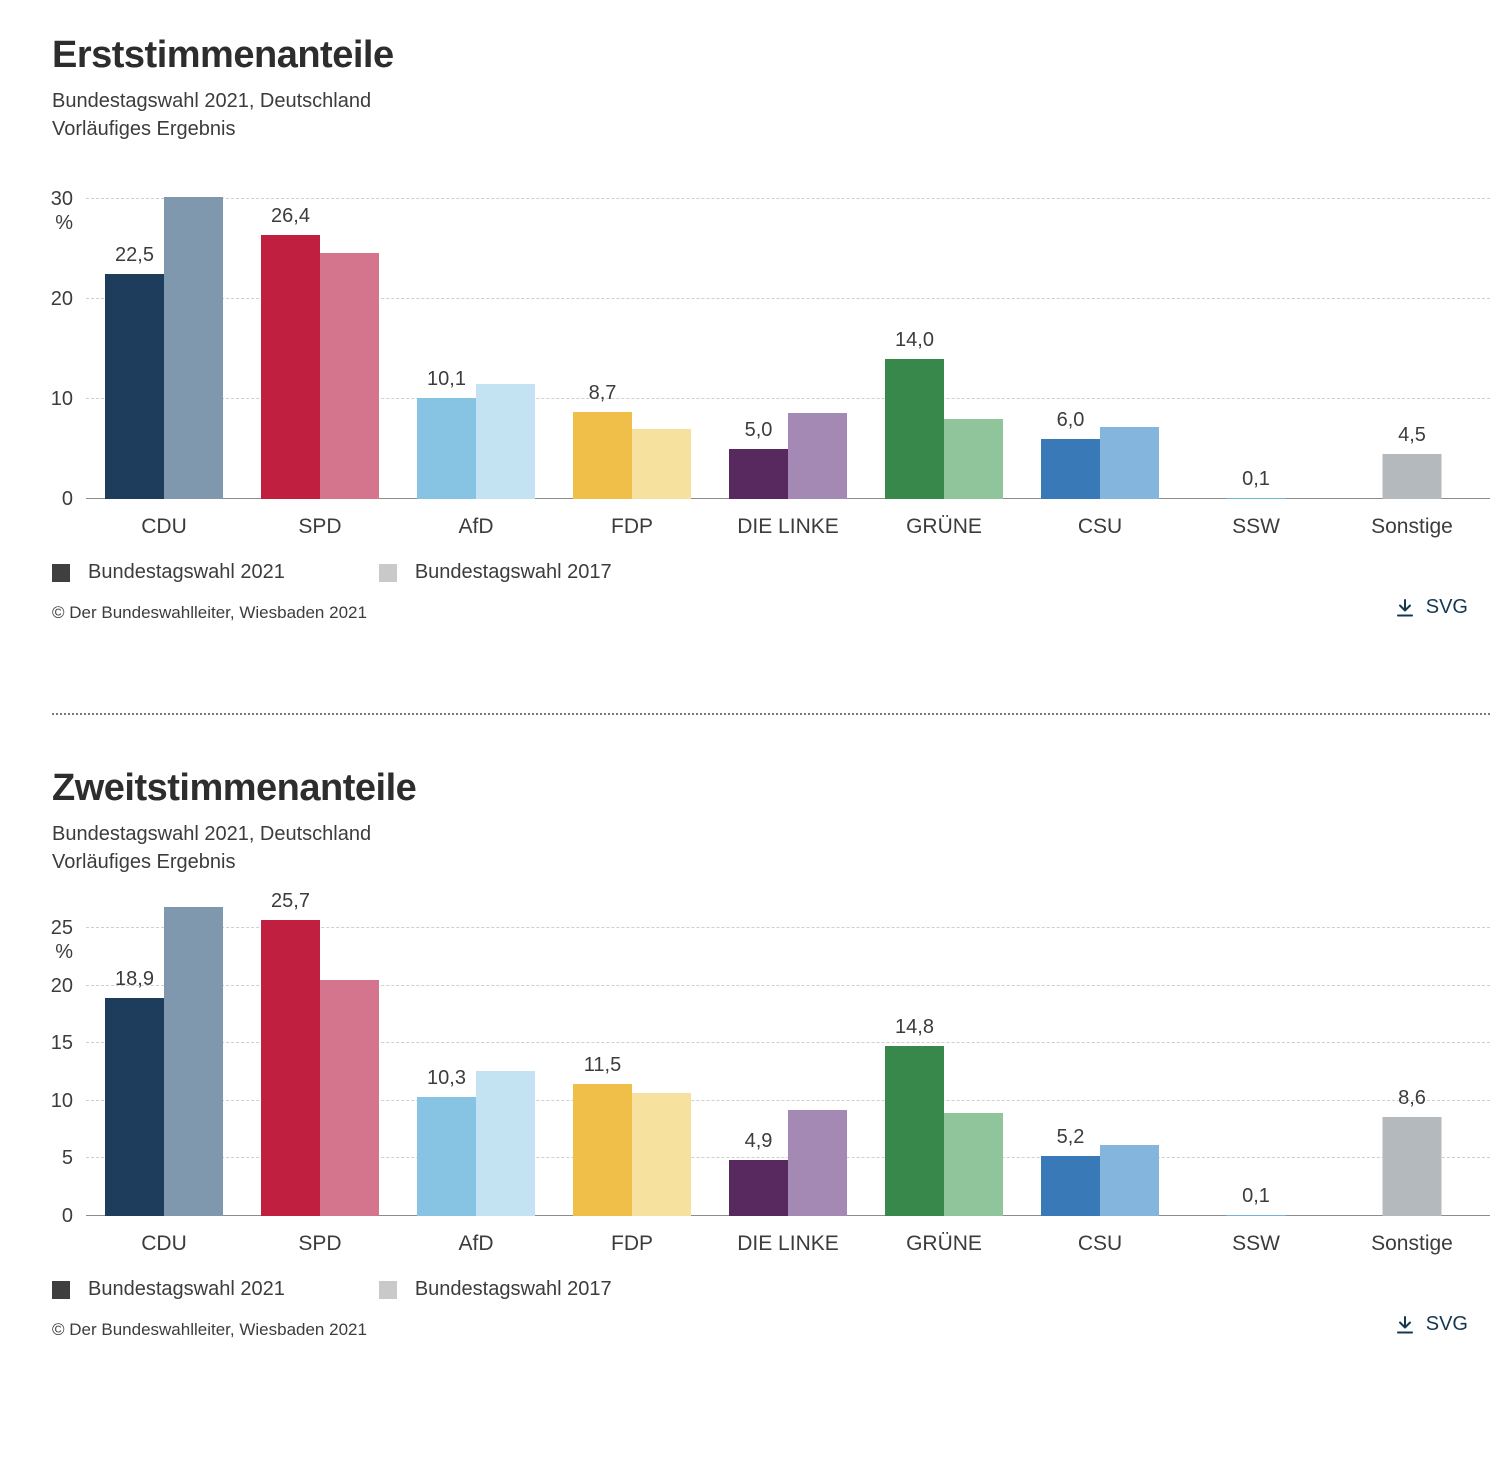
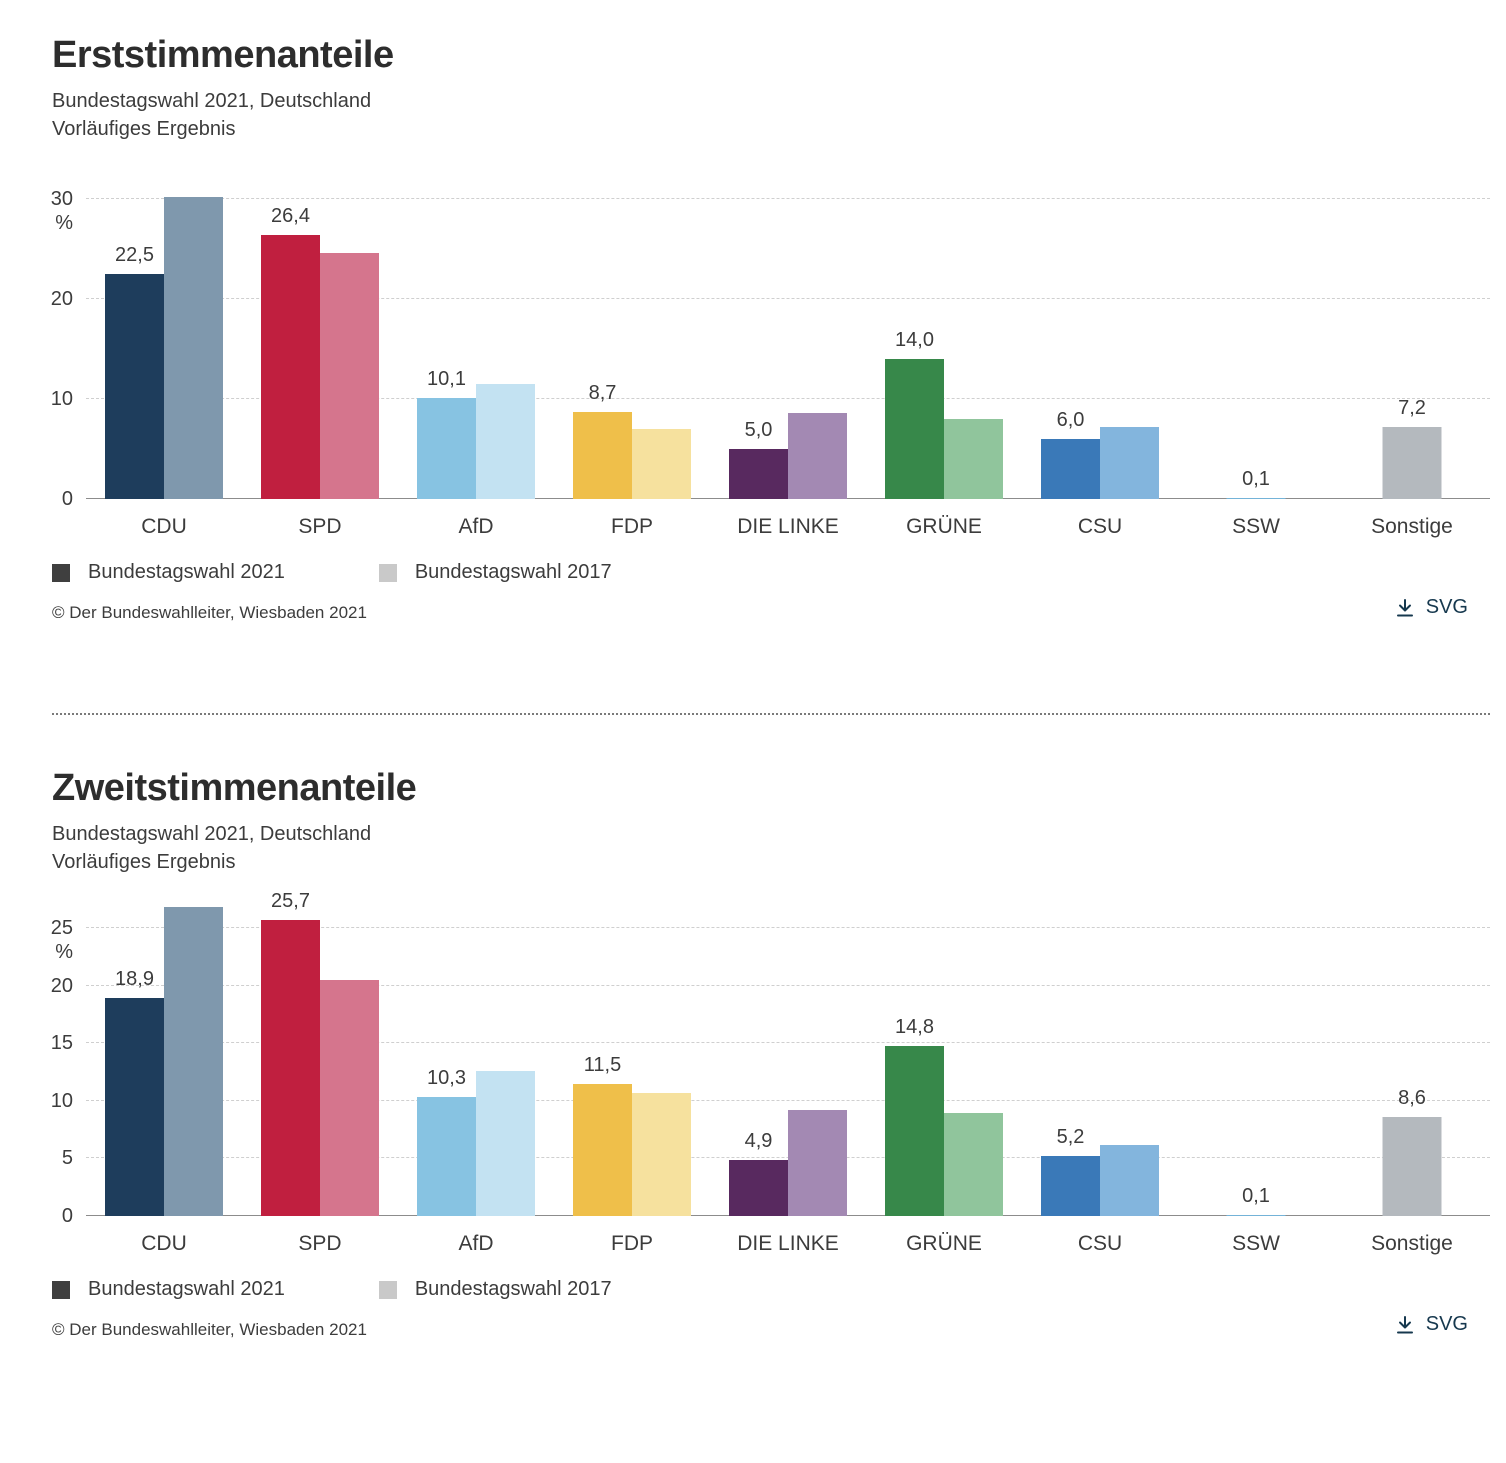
Erststimmenanteile/Bundestagswahl 2021/Sonstige: 4,5 -> 7,2
